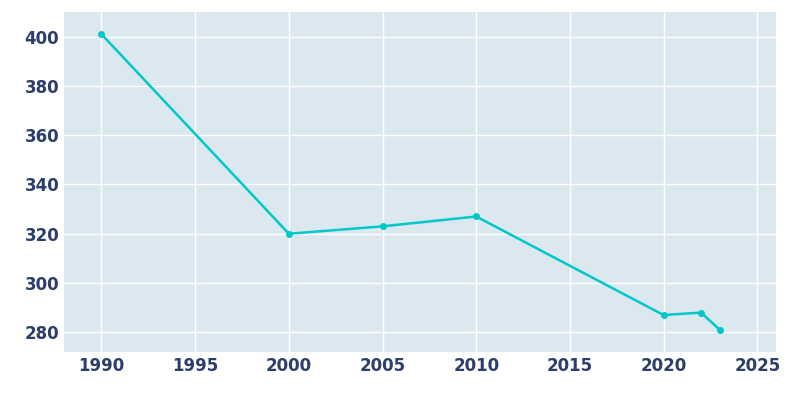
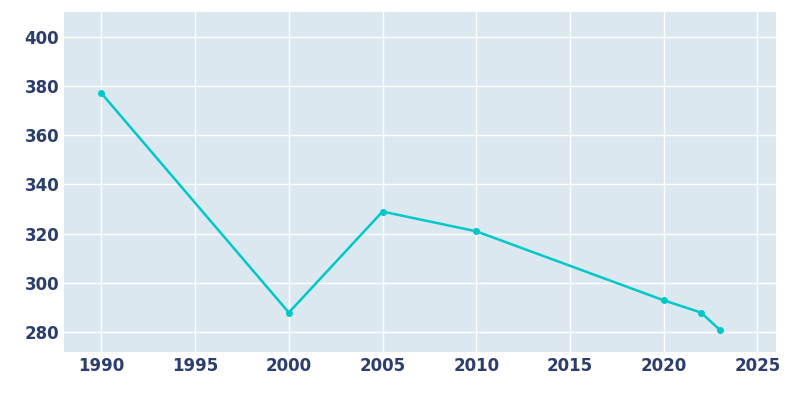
1990: 401 -> 377
2000: 320 -> 288
2005: 323 -> 329
2010: 327 -> 321
2020: 287 -> 293
